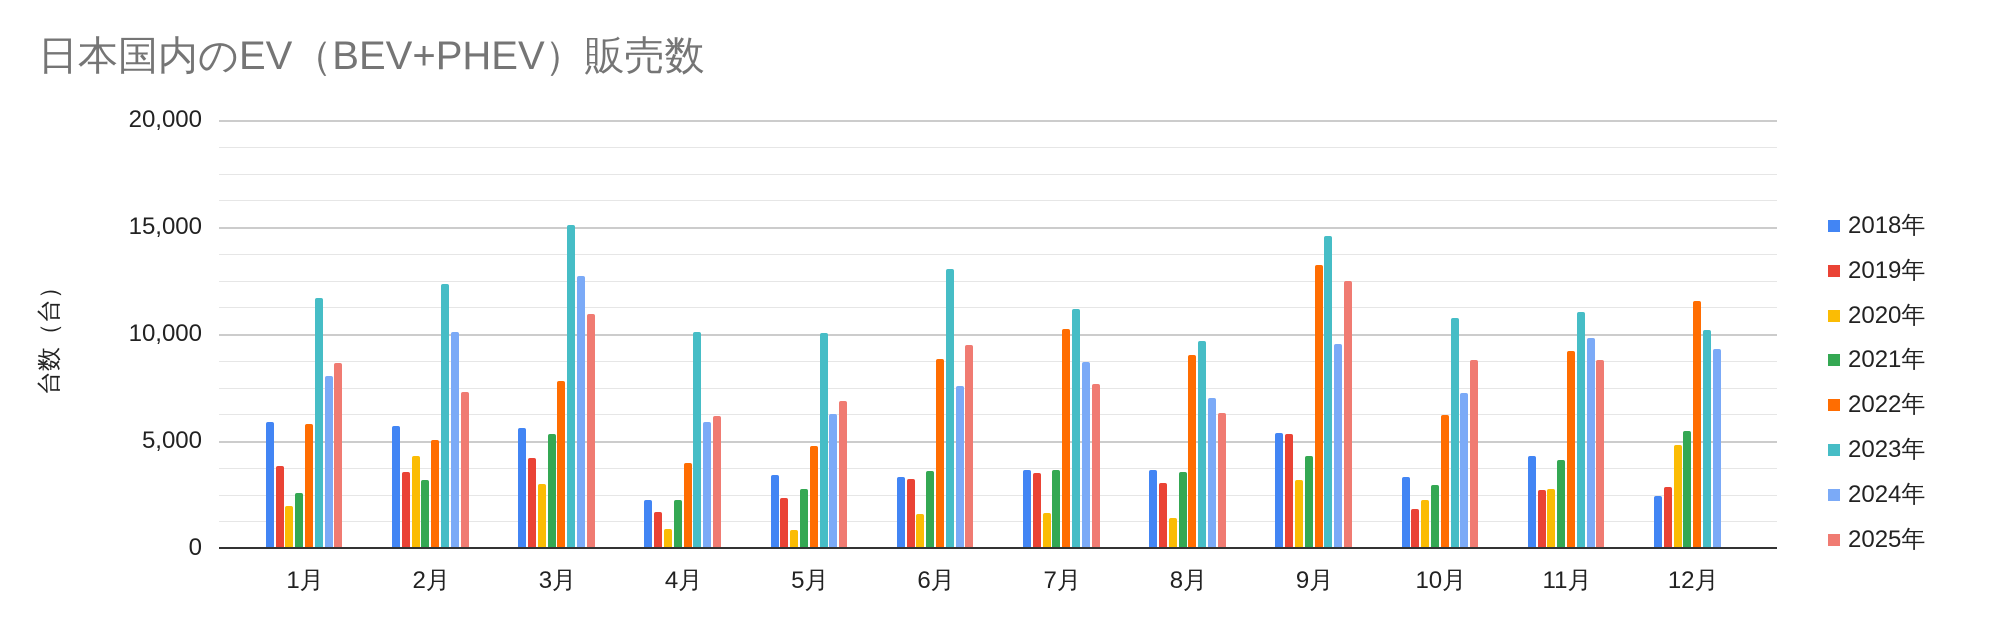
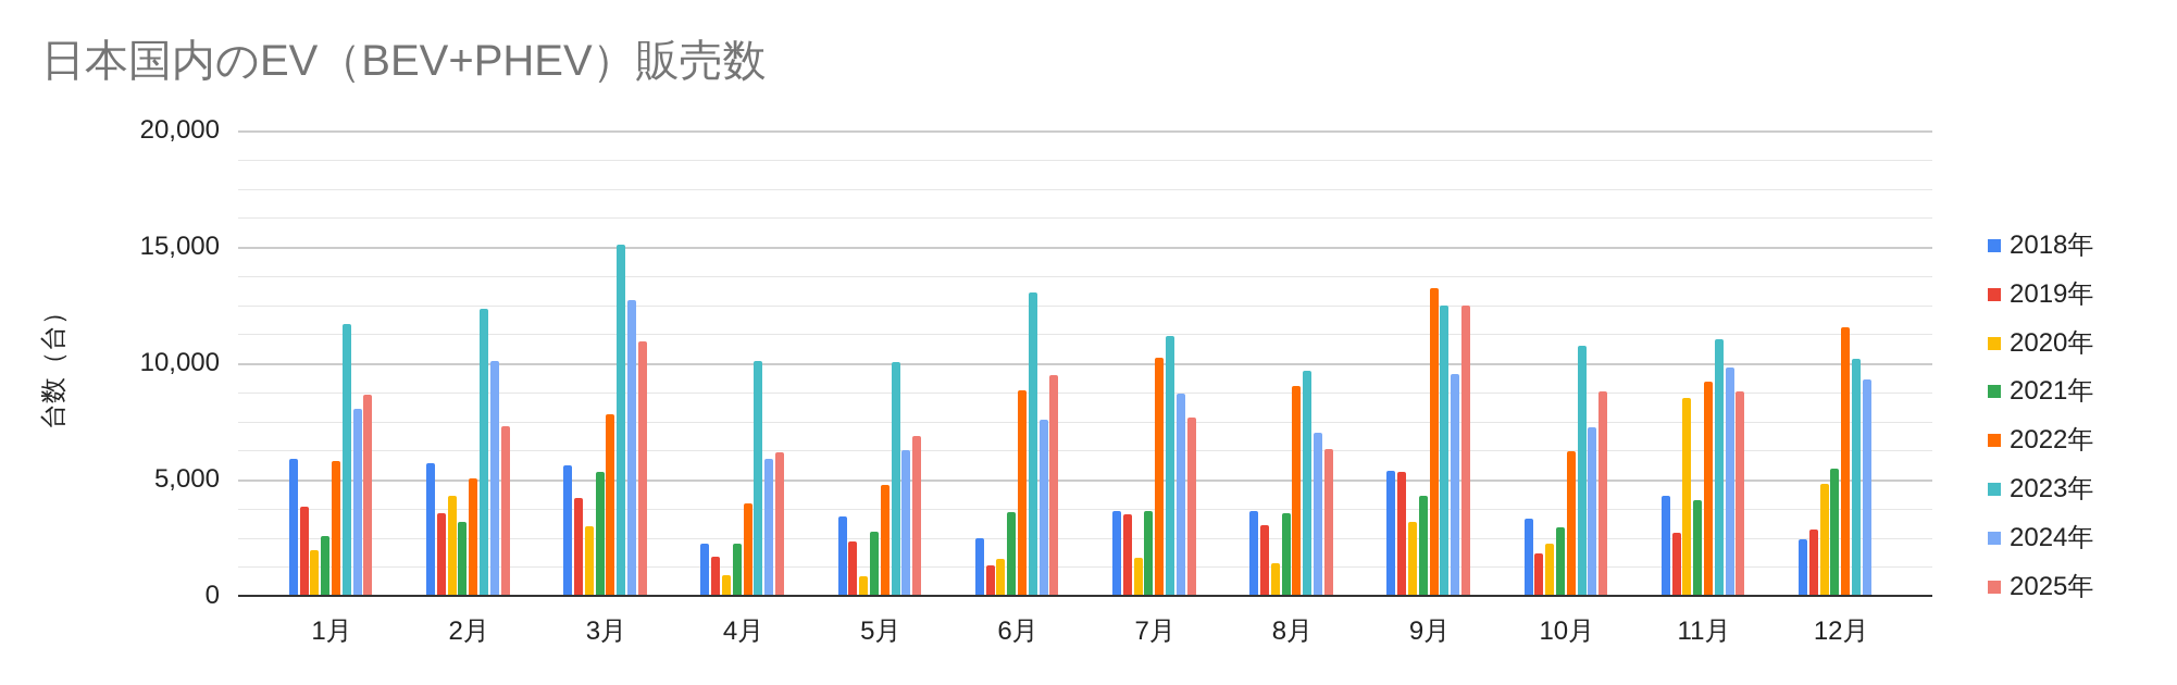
2018年/6月: 3300 -> 2500
2019年/6月: 3200 -> 1300
2023年/9月: 14600 -> 12500
2020年/11月: 2800 -> 8500
